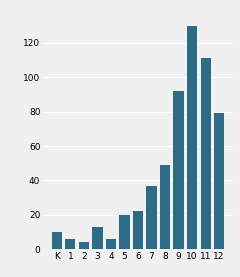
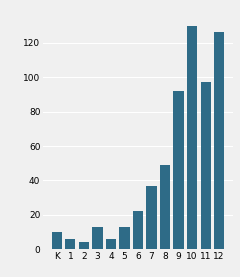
5: 20 -> 13
11: 111 -> 97
12: 79 -> 126
